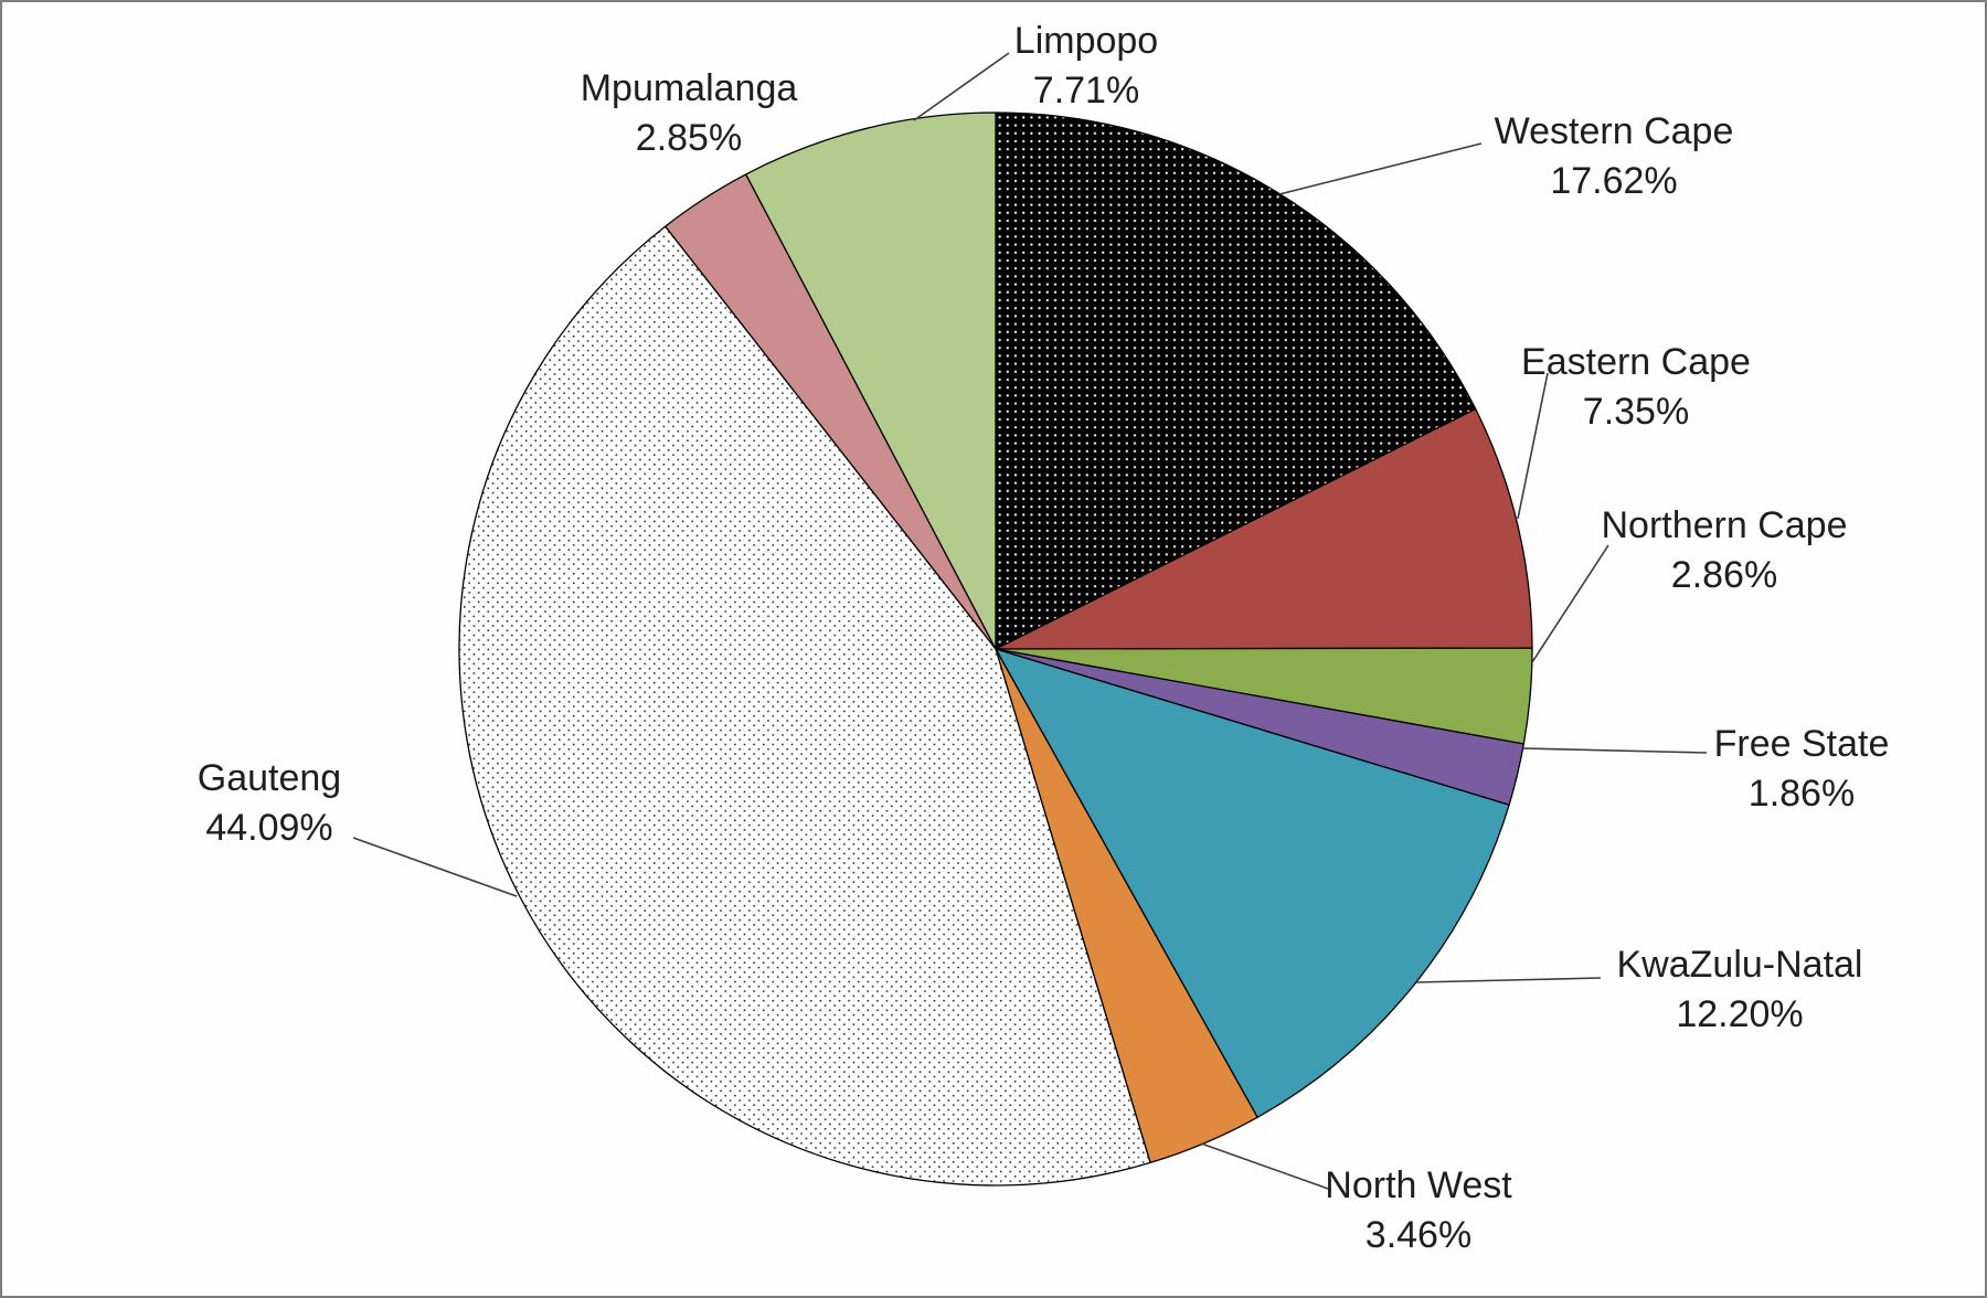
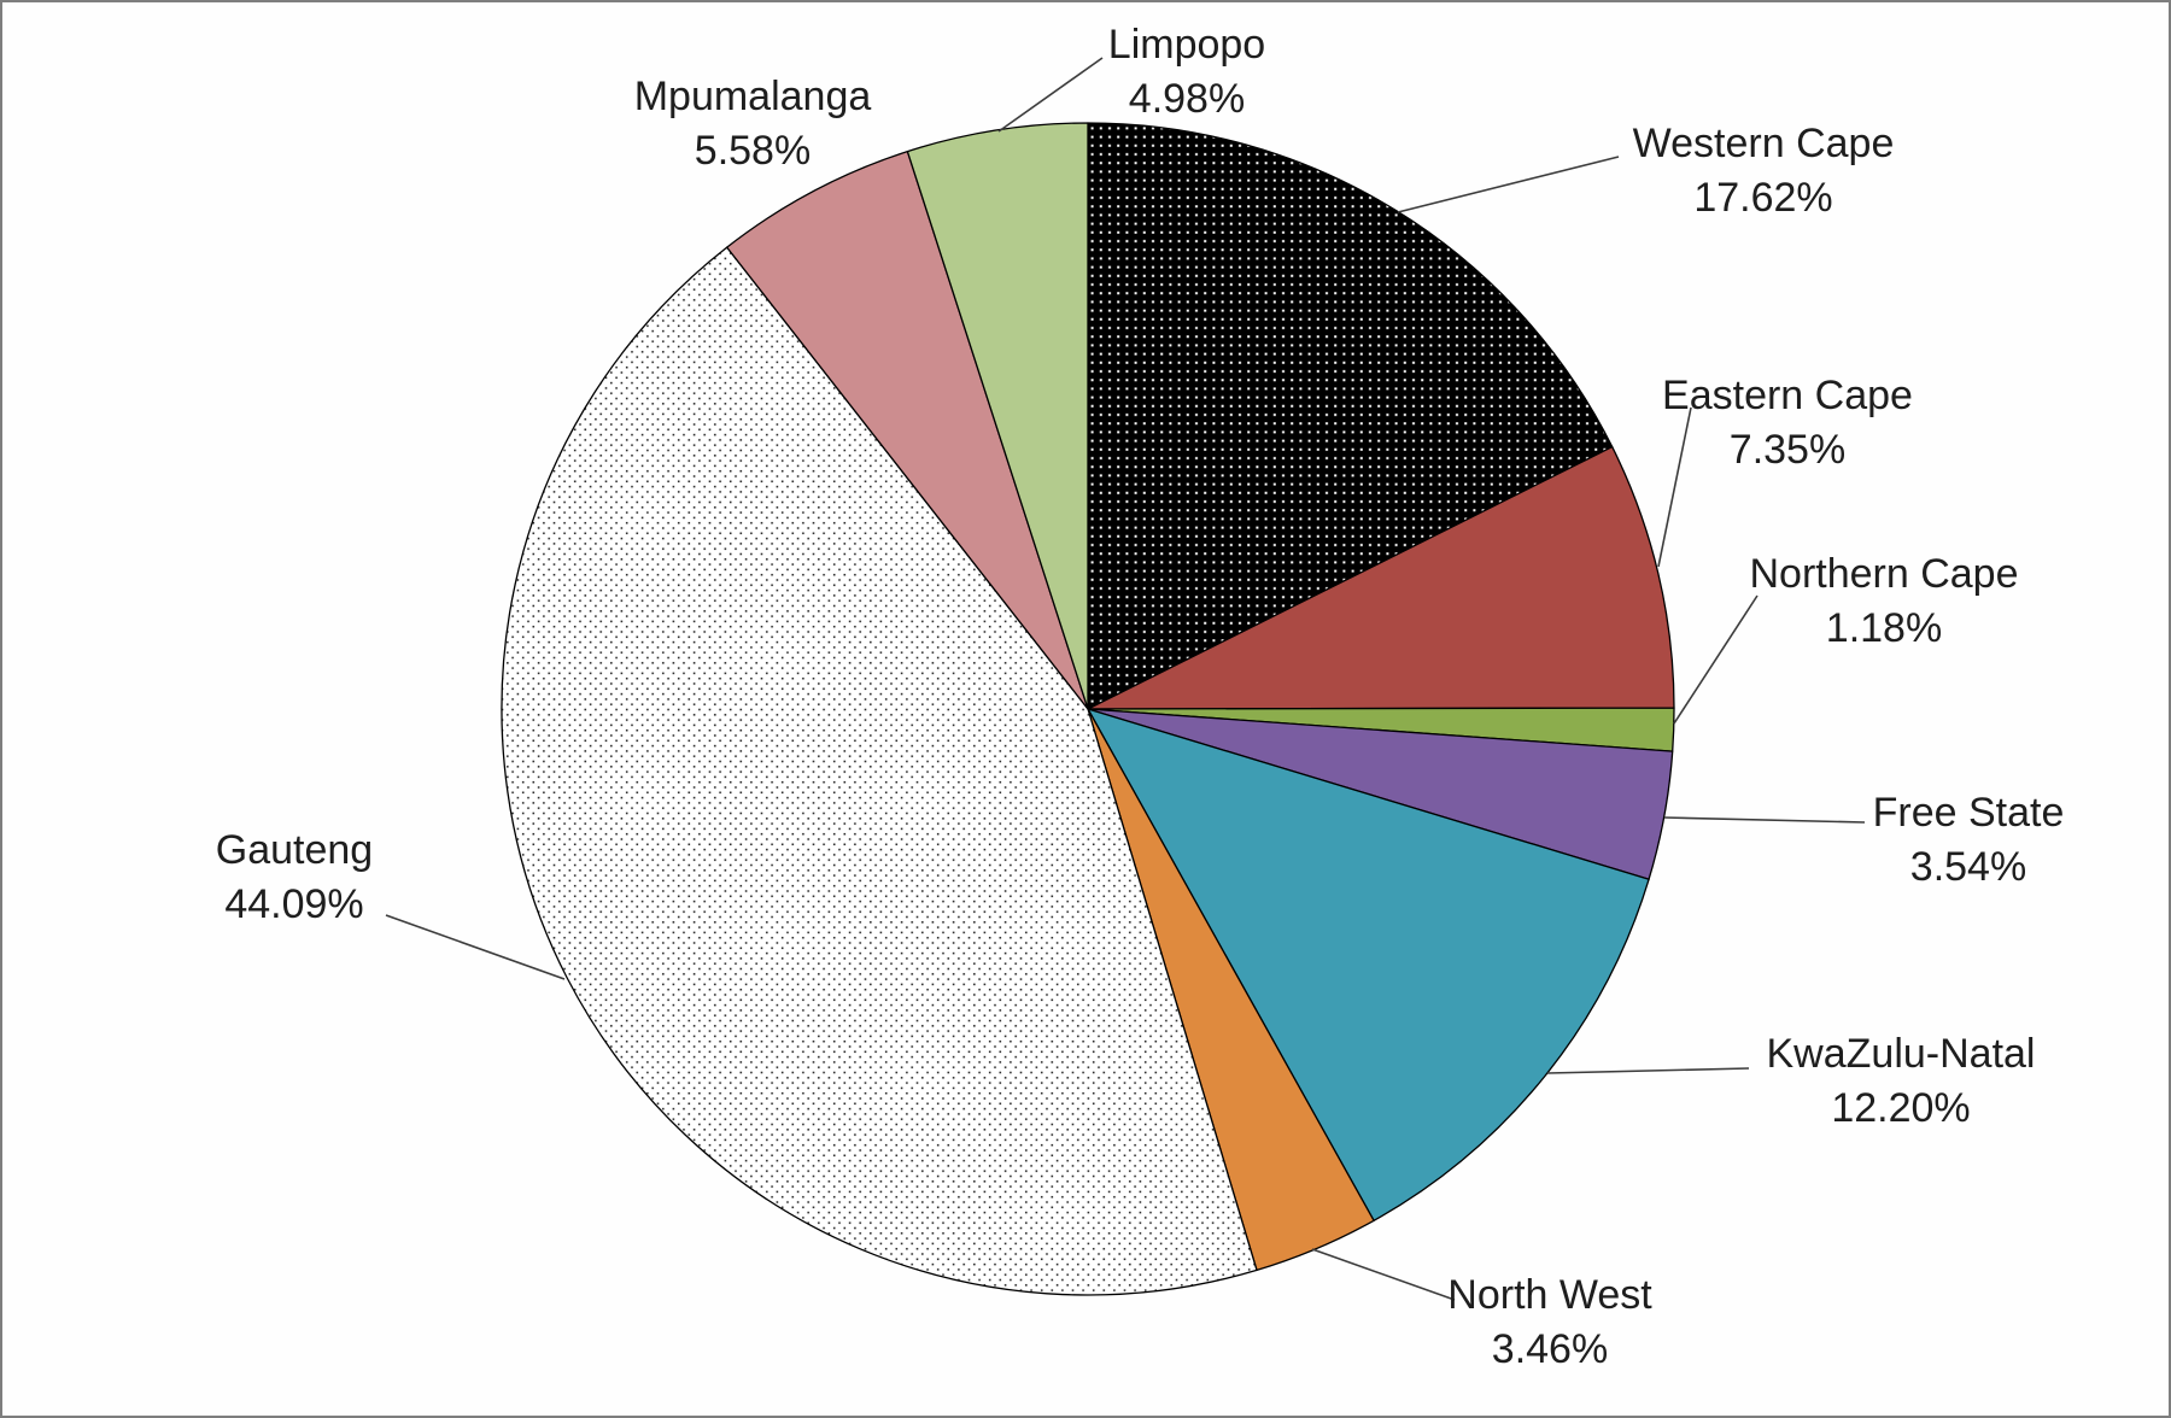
Northern Cape: 2.86% -> 1.18%
Free State: 1.86% -> 3.54%
Mpumalanga: 2.85% -> 5.58%
Limpopo: 7.71% -> 4.98%
